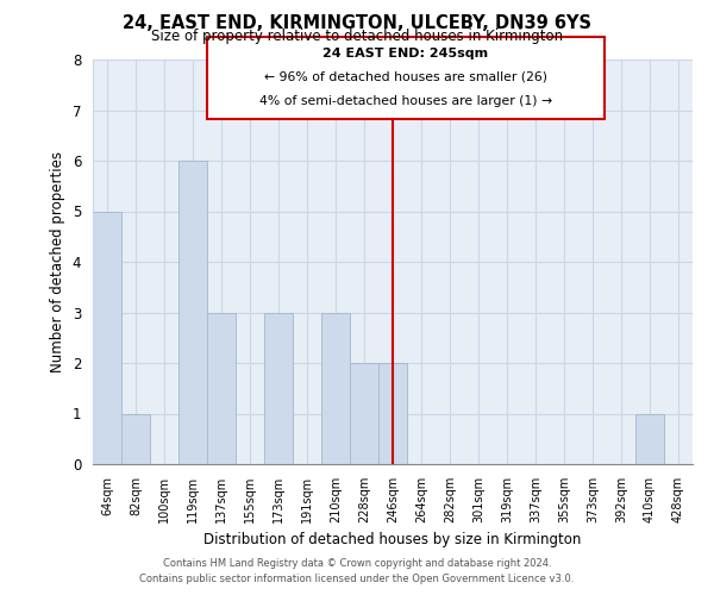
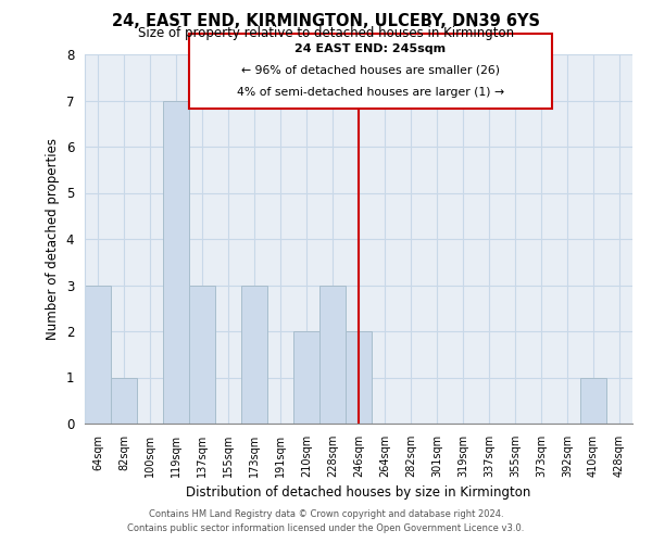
64sqm: 5 -> 3
119sqm: 6 -> 7
210sqm: 3 -> 2
228sqm: 2 -> 3
